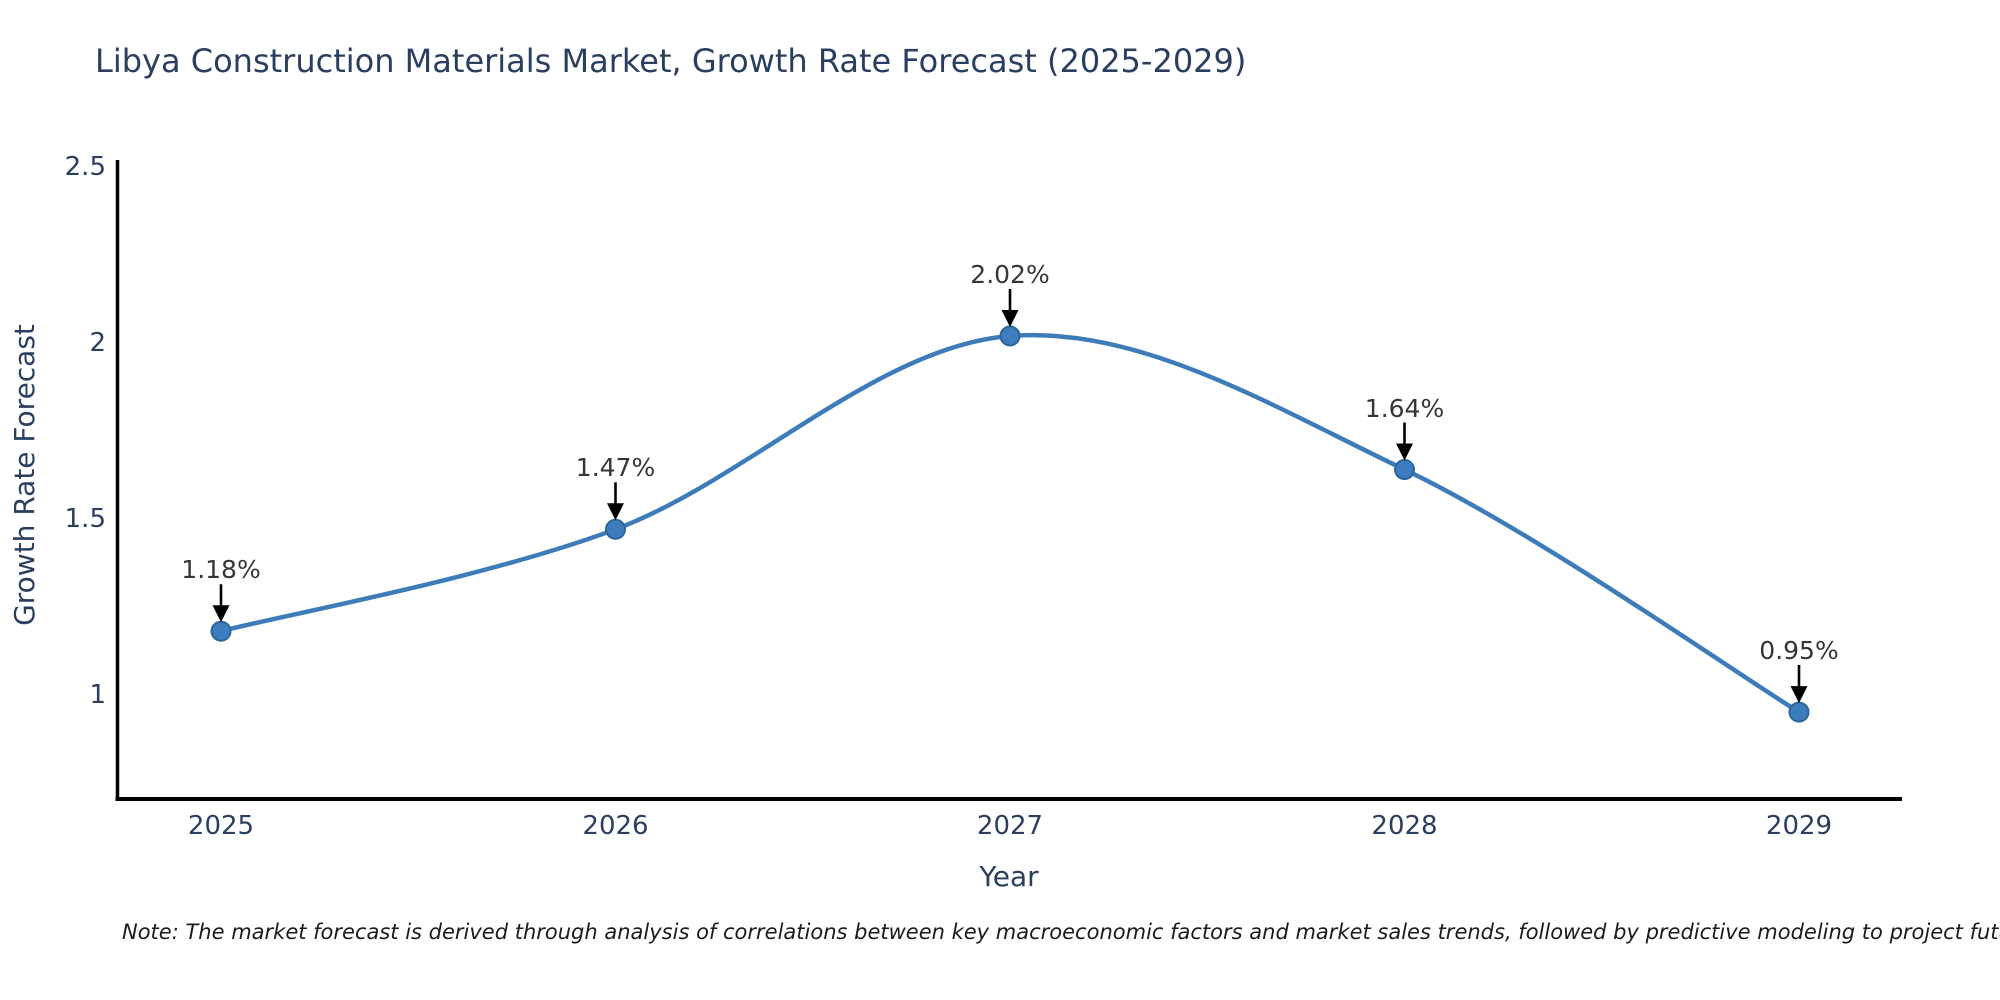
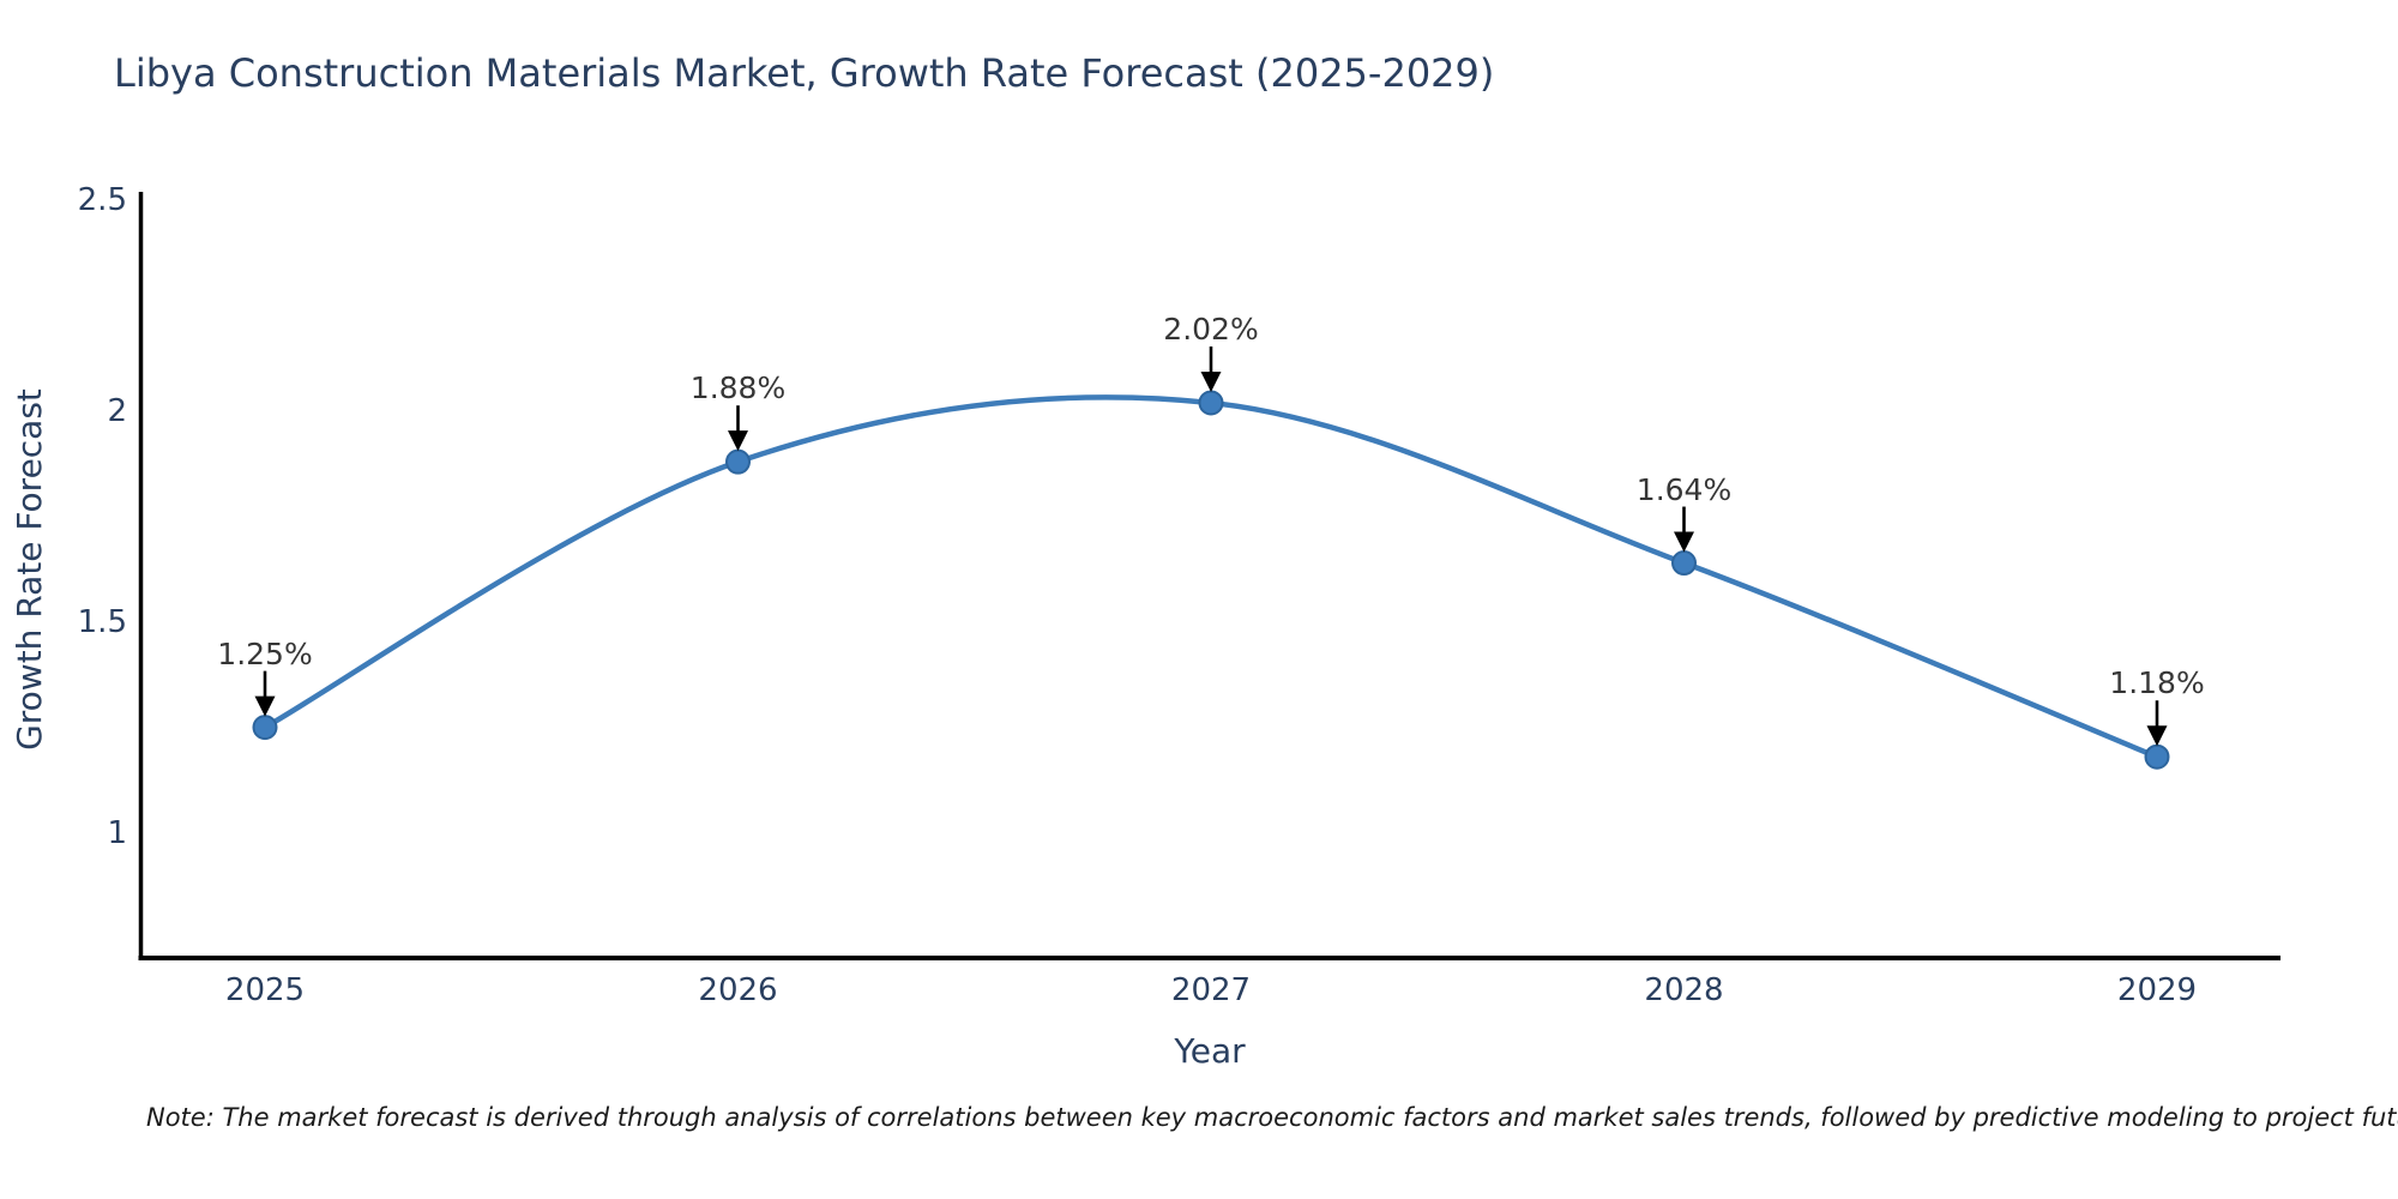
2025: 1.18% -> 1.25%
2026: 1.47% -> 1.88%
2029: 0.95% -> 1.18%
